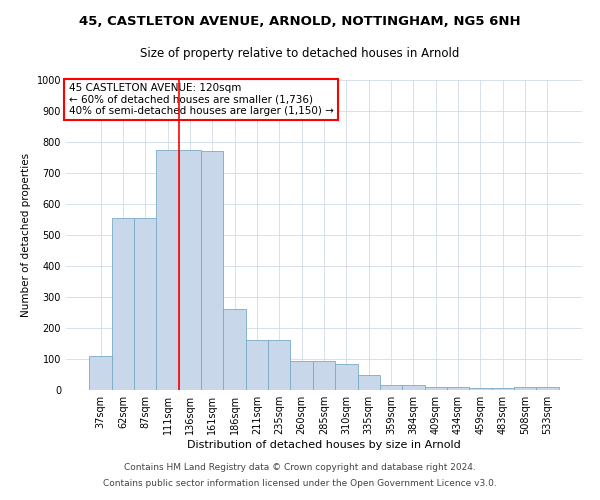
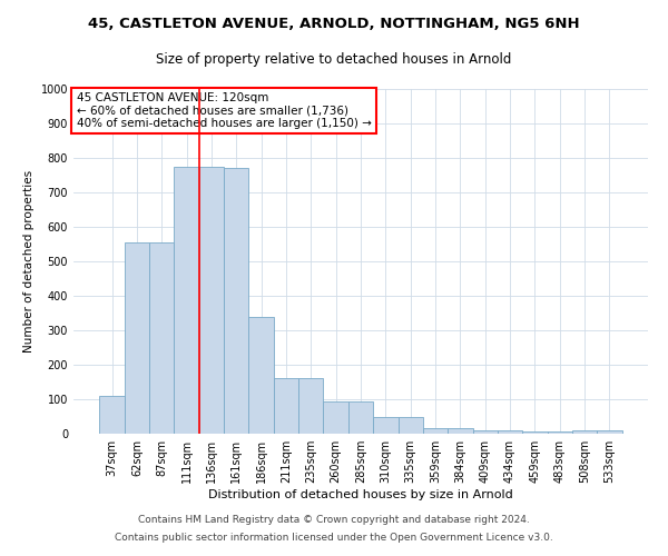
186sqm: 260 -> 340
310sqm: 85 -> 50
